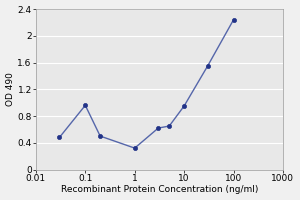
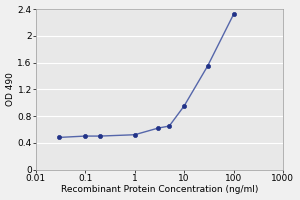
0.1: 0.96 -> 0.50
1: 0.32 -> 0.52
100: 2.24 -> 2.32
